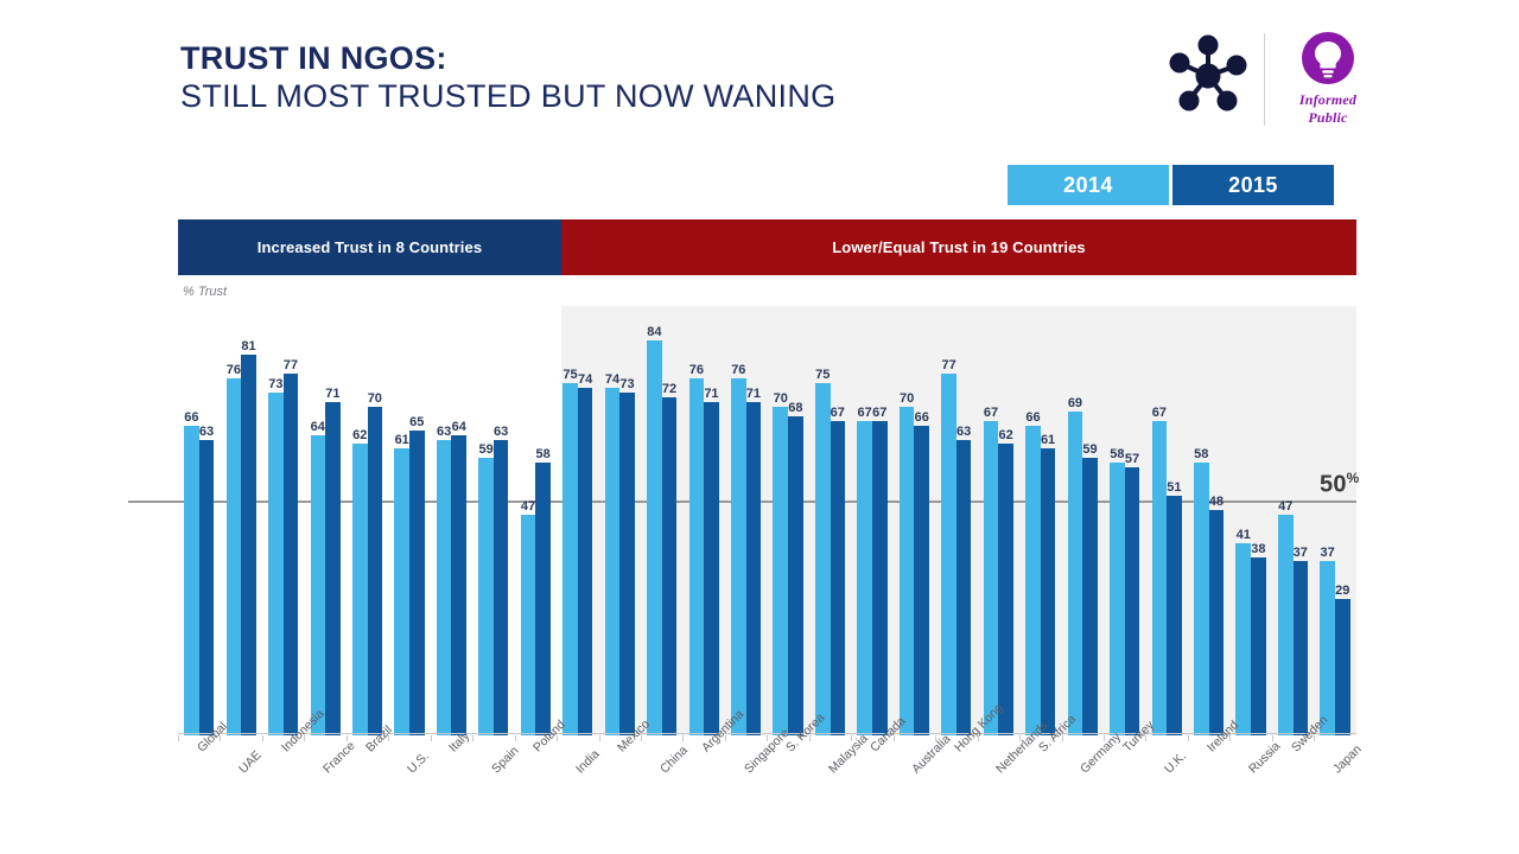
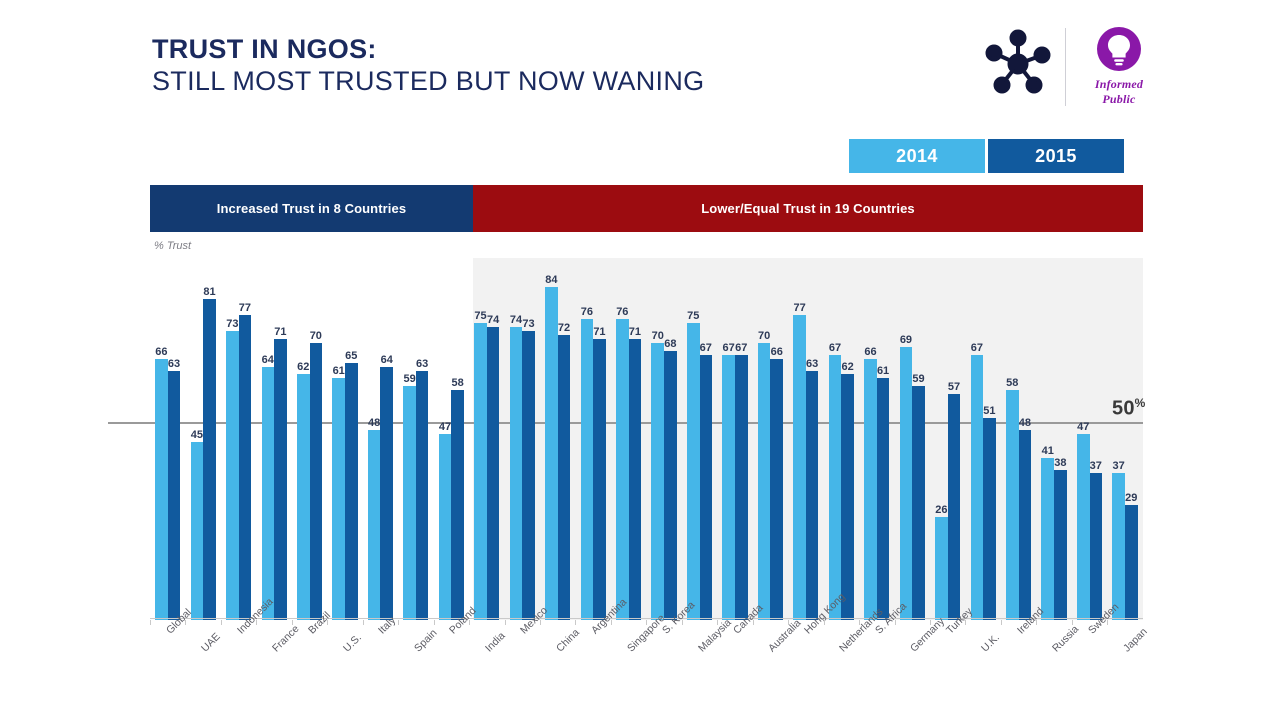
2014/UAE: 76 -> 45
2014/Italy: 63 -> 48
2014/Turkey: 58 -> 26
